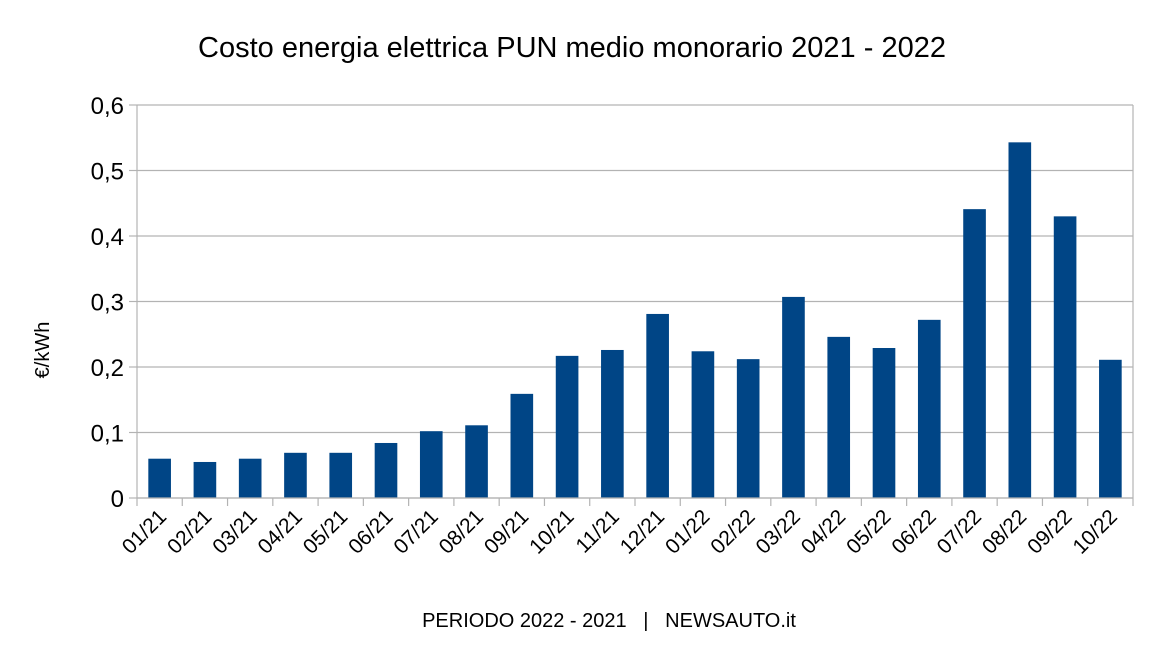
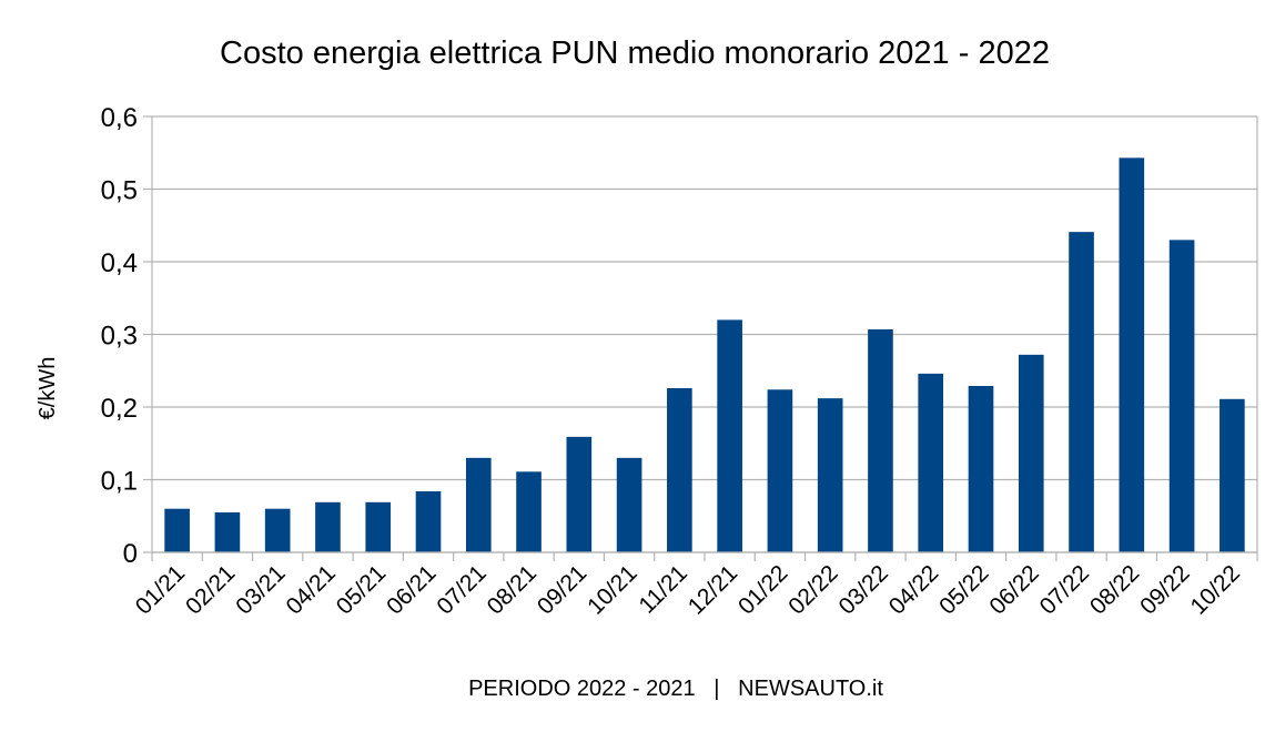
07/21: 0,10 -> 0,13
10/21: 0,22 -> 0,13
12/21: 0,28 -> 0,32
